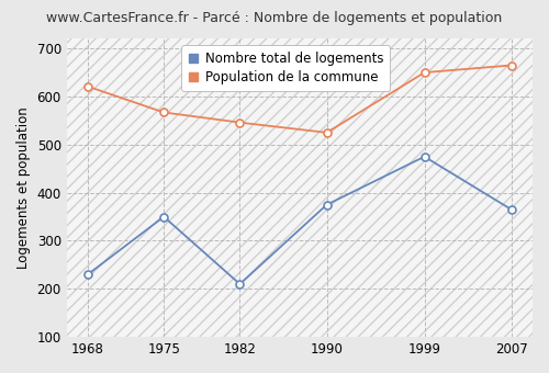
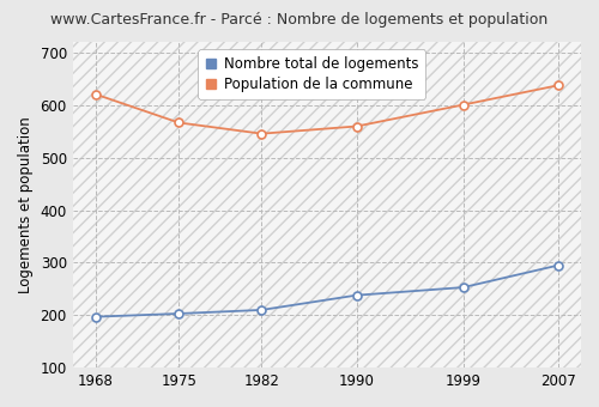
Nombre total de logements/1968: 230 -> 197
Nombre total de logements/1975: 350 -> 203
Nombre total de logements/1990: 375 -> 238
Population de la commune/1990: 525 -> 560
Nombre total de logements/1999: 475 -> 253
Population de la commune/1999: 650 -> 601
Nombre total de logements/2007: 365 -> 295
Population de la commune/2007: 665 -> 638
